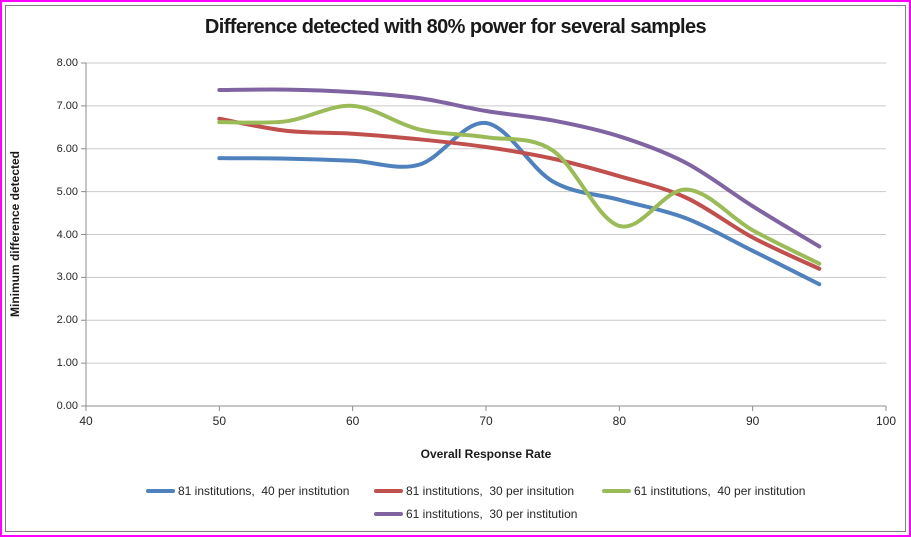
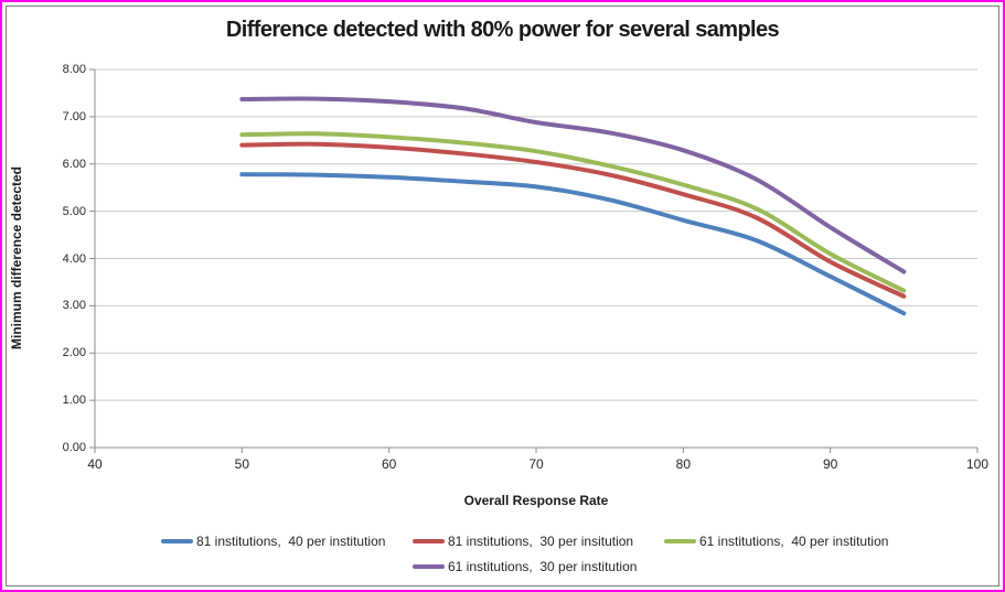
81 institutions, 30 per insitution/50: 6.7 -> 6.4
61 institutions, 40 per institution/60: 7.0 -> 6.6
81 institutions, 40 per institution/70: 6.6 -> 5.5
61 institutions, 40 per institution/80: 4.2 -> 5.6
